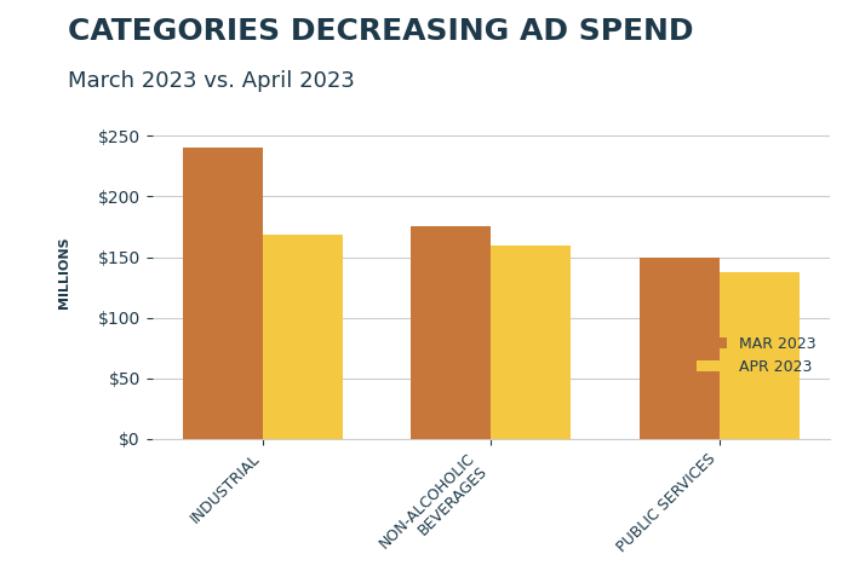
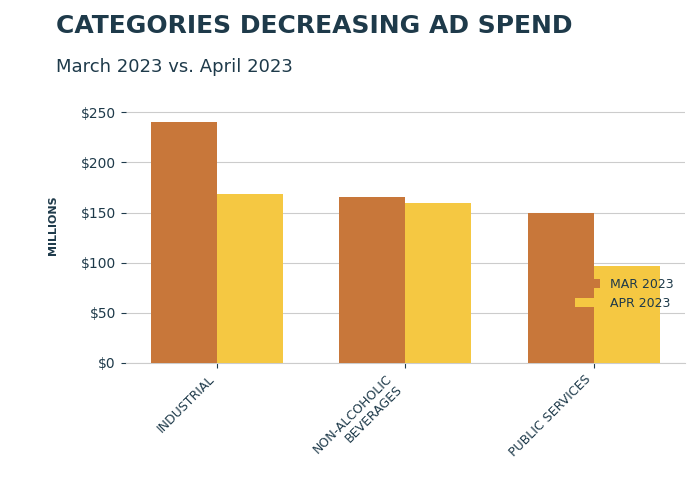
MAR 2023/NON-ALCOHOLIC BEVERAGES: $175 -> $165
APR 2023/PUBLIC SERVICES: $138 -> $97
